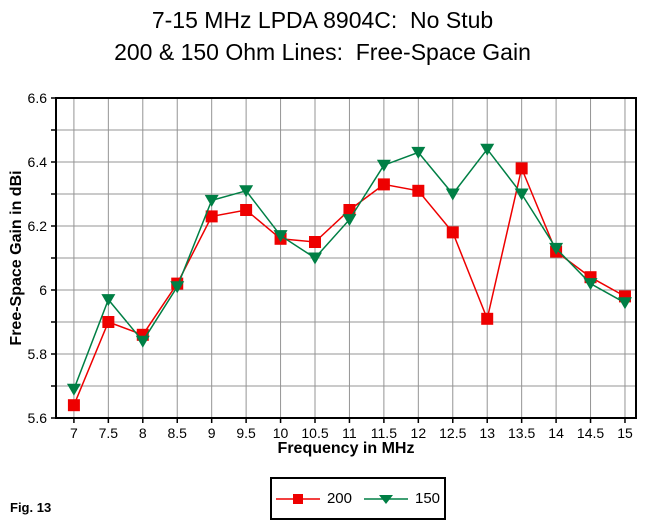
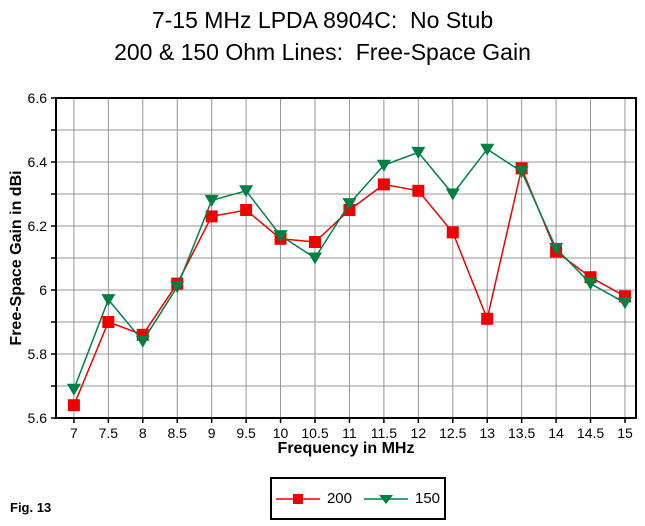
150/11: 6.22 -> 6.27
150/13.5: 6.30 -> 6.37
